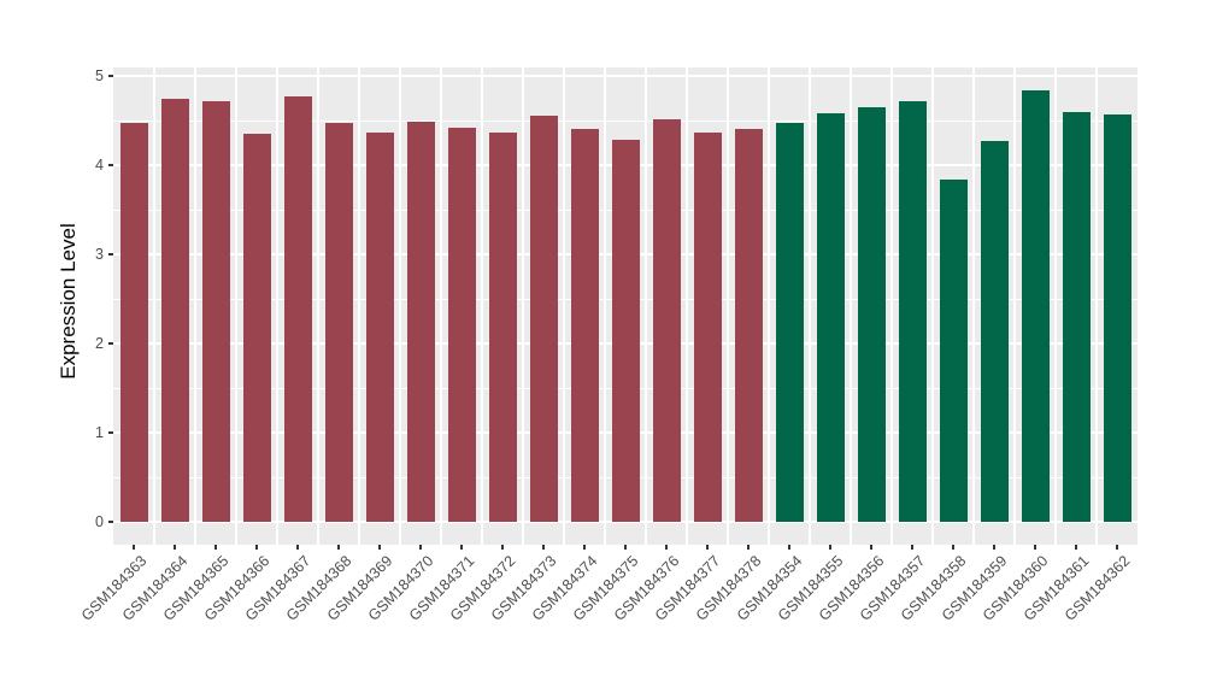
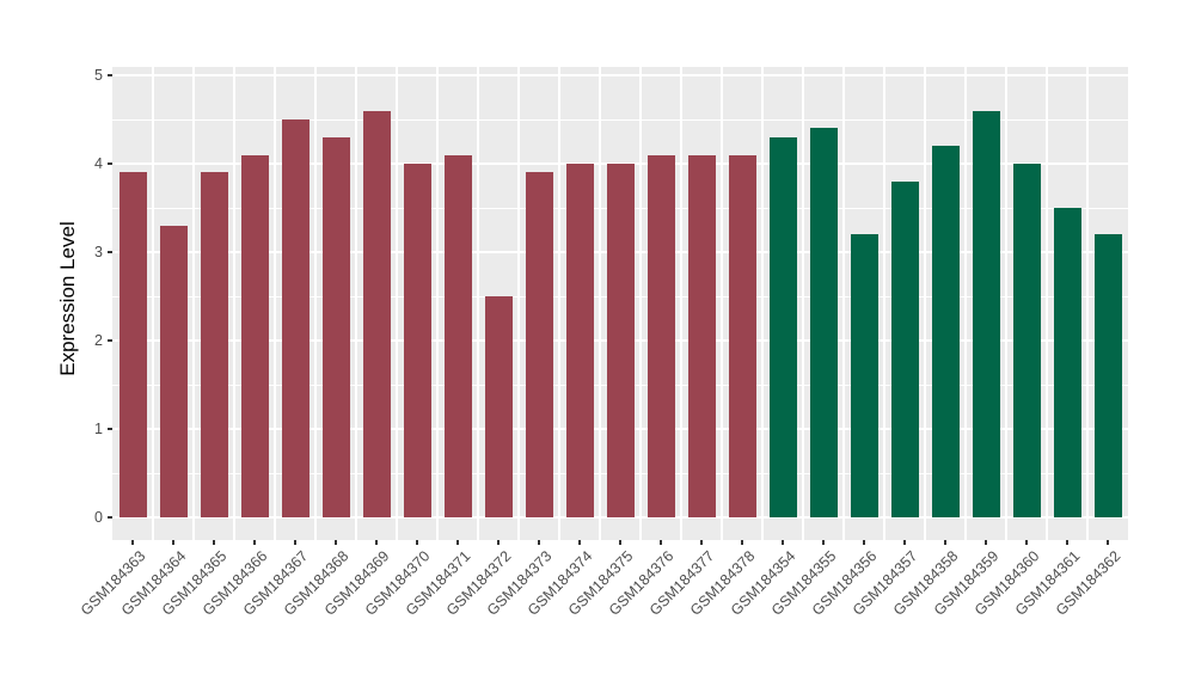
GSM184363: 4.5 -> 3.9
GSM184364: 4.7 -> 3.3
GSM184365: 4.7 -> 3.9
GSM184366: 4.3 -> 4.1
GSM184367: 4.8 -> 4.5
GSM184368: 4.5 -> 4.3
GSM184369: 4.4 -> 4.6
GSM184370: 4.5 -> 4.0
GSM184371: 4.4 -> 4.1
GSM184372: 4.4 -> 2.5
GSM184373: 4.5 -> 3.9
GSM184374: 4.4 -> 4.0
GSM184375: 4.3 -> 4.0
GSM184376: 4.5 -> 4.1
GSM184377: 4.4 -> 4.1
GSM184378: 4.4 -> 4.1
GSM184354: 4.5 -> 4.3
GSM184355: 4.6 -> 4.4
GSM184356: 4.7 -> 3.2
GSM184357: 4.7 -> 3.8
GSM184358: 3.8 -> 4.2
GSM184359: 4.3 -> 4.6
GSM184360: 4.8 -> 4.0
GSM184361: 4.6 -> 3.5
GSM184362: 4.6 -> 3.2
